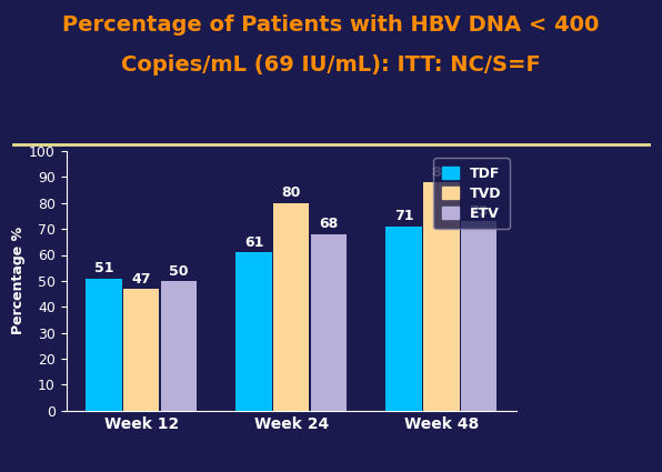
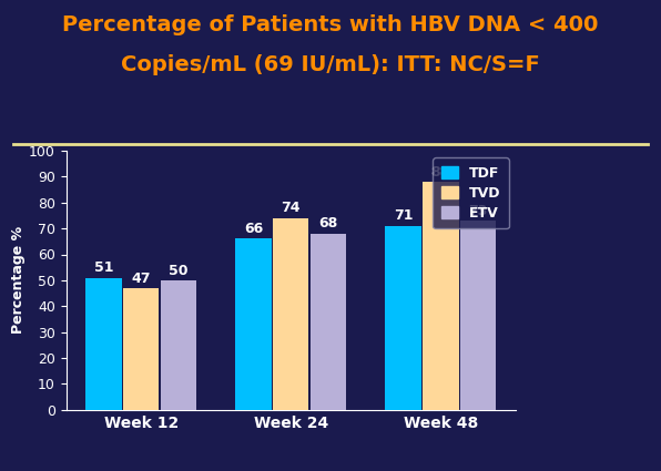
TDF/Week 24: 61 -> 66
TVD/Week 24: 80 -> 74
